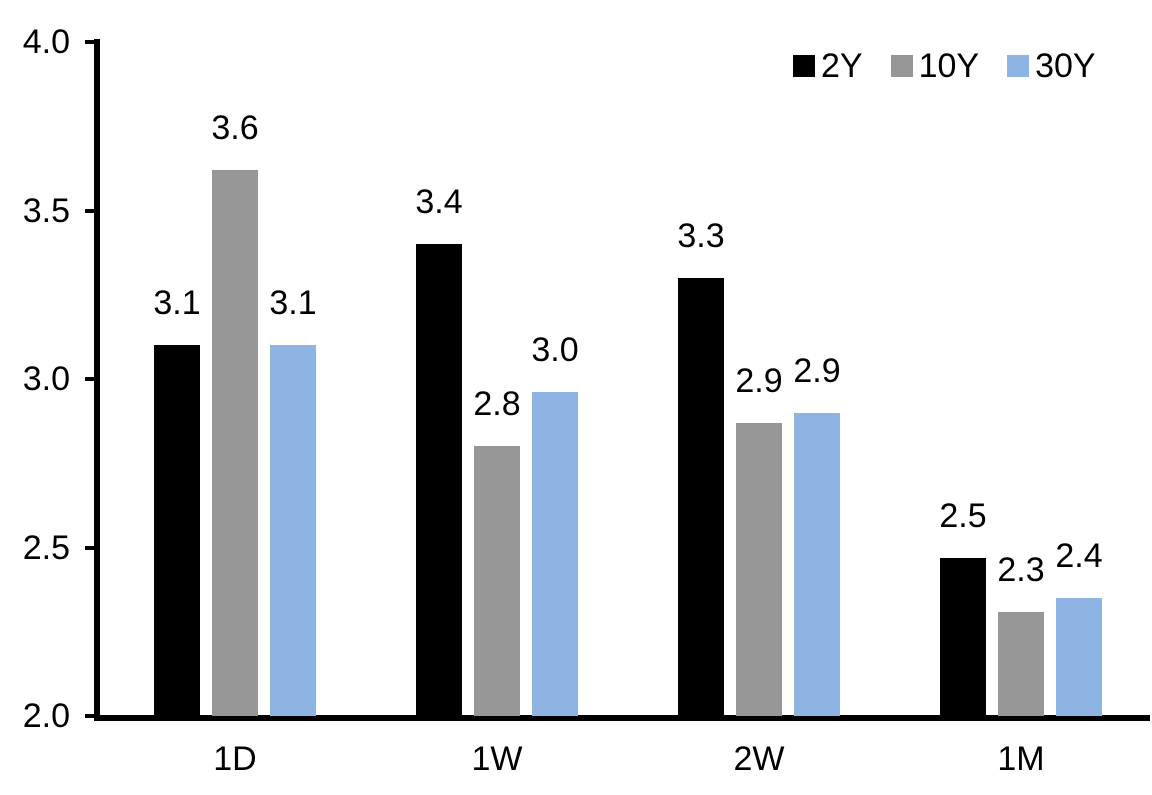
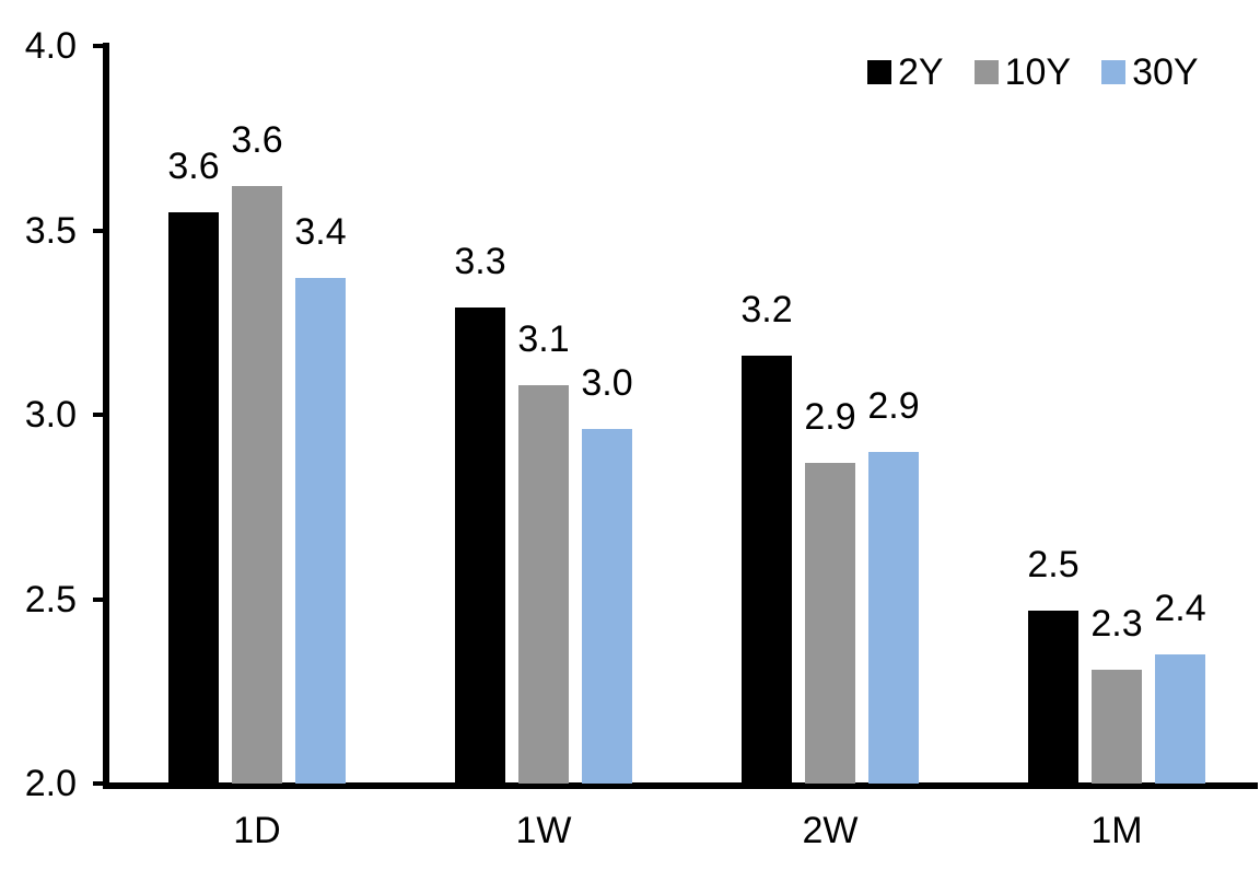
2Y/1D: 3.1 -> 3.6
30Y/1D: 3.1 -> 3.4
2Y/1W: 3.4 -> 3.3
10Y/1W: 2.8 -> 3.1
2Y/2W: 3.3 -> 3.2
